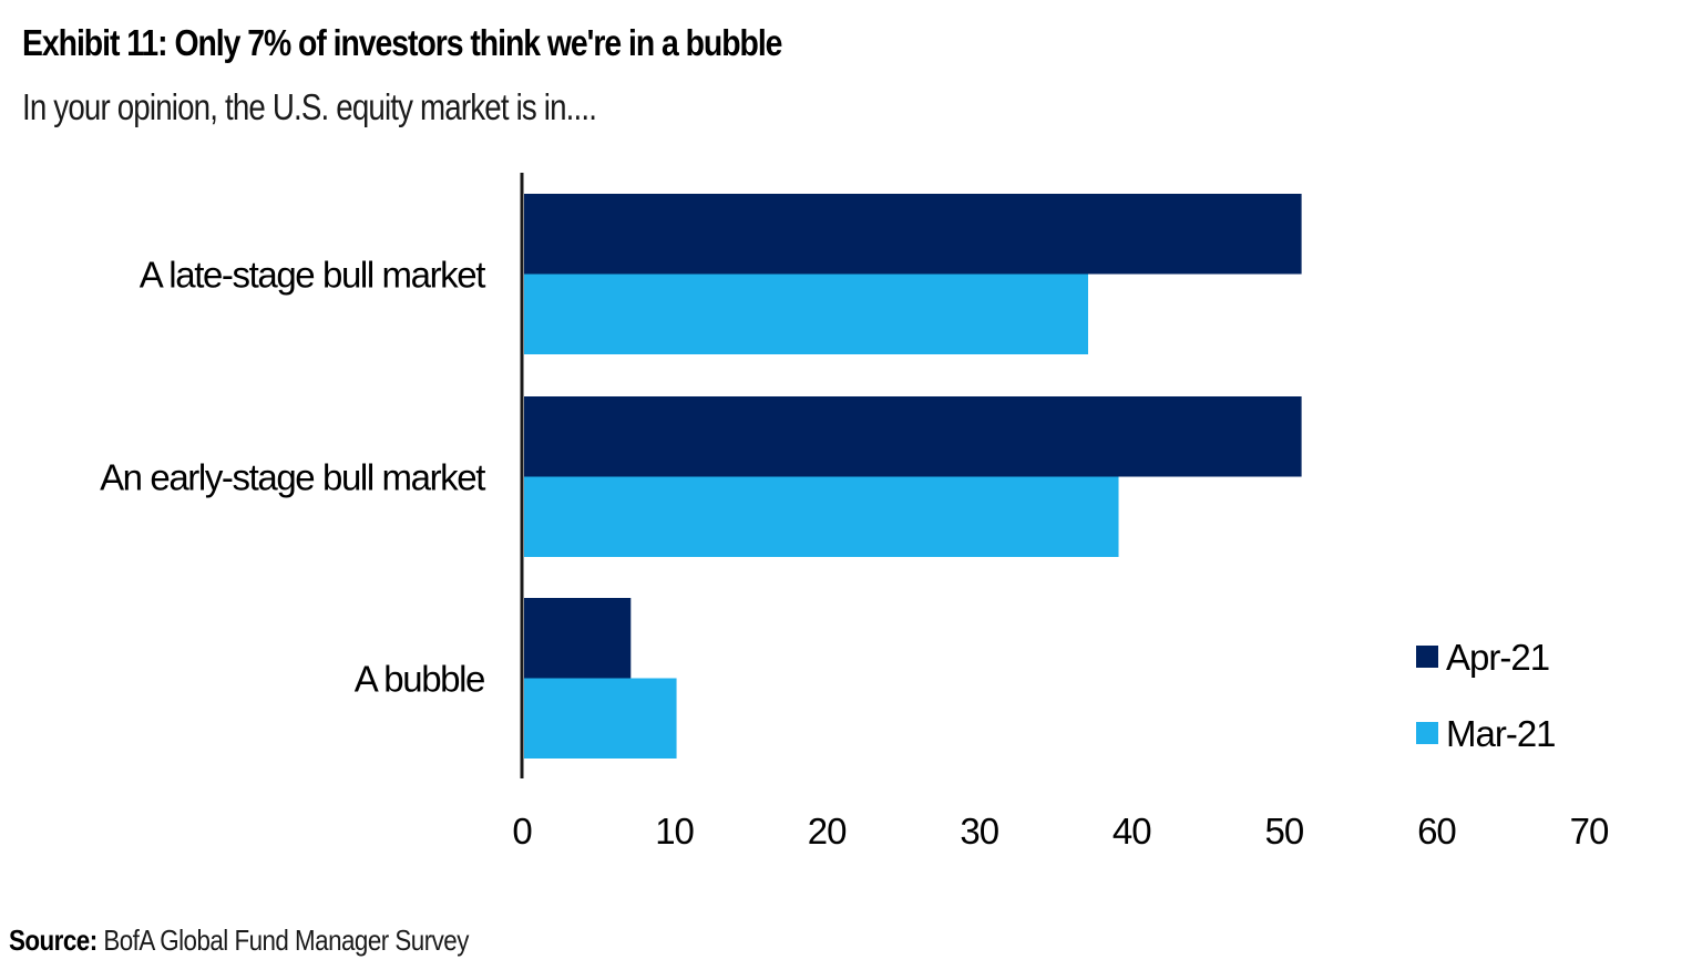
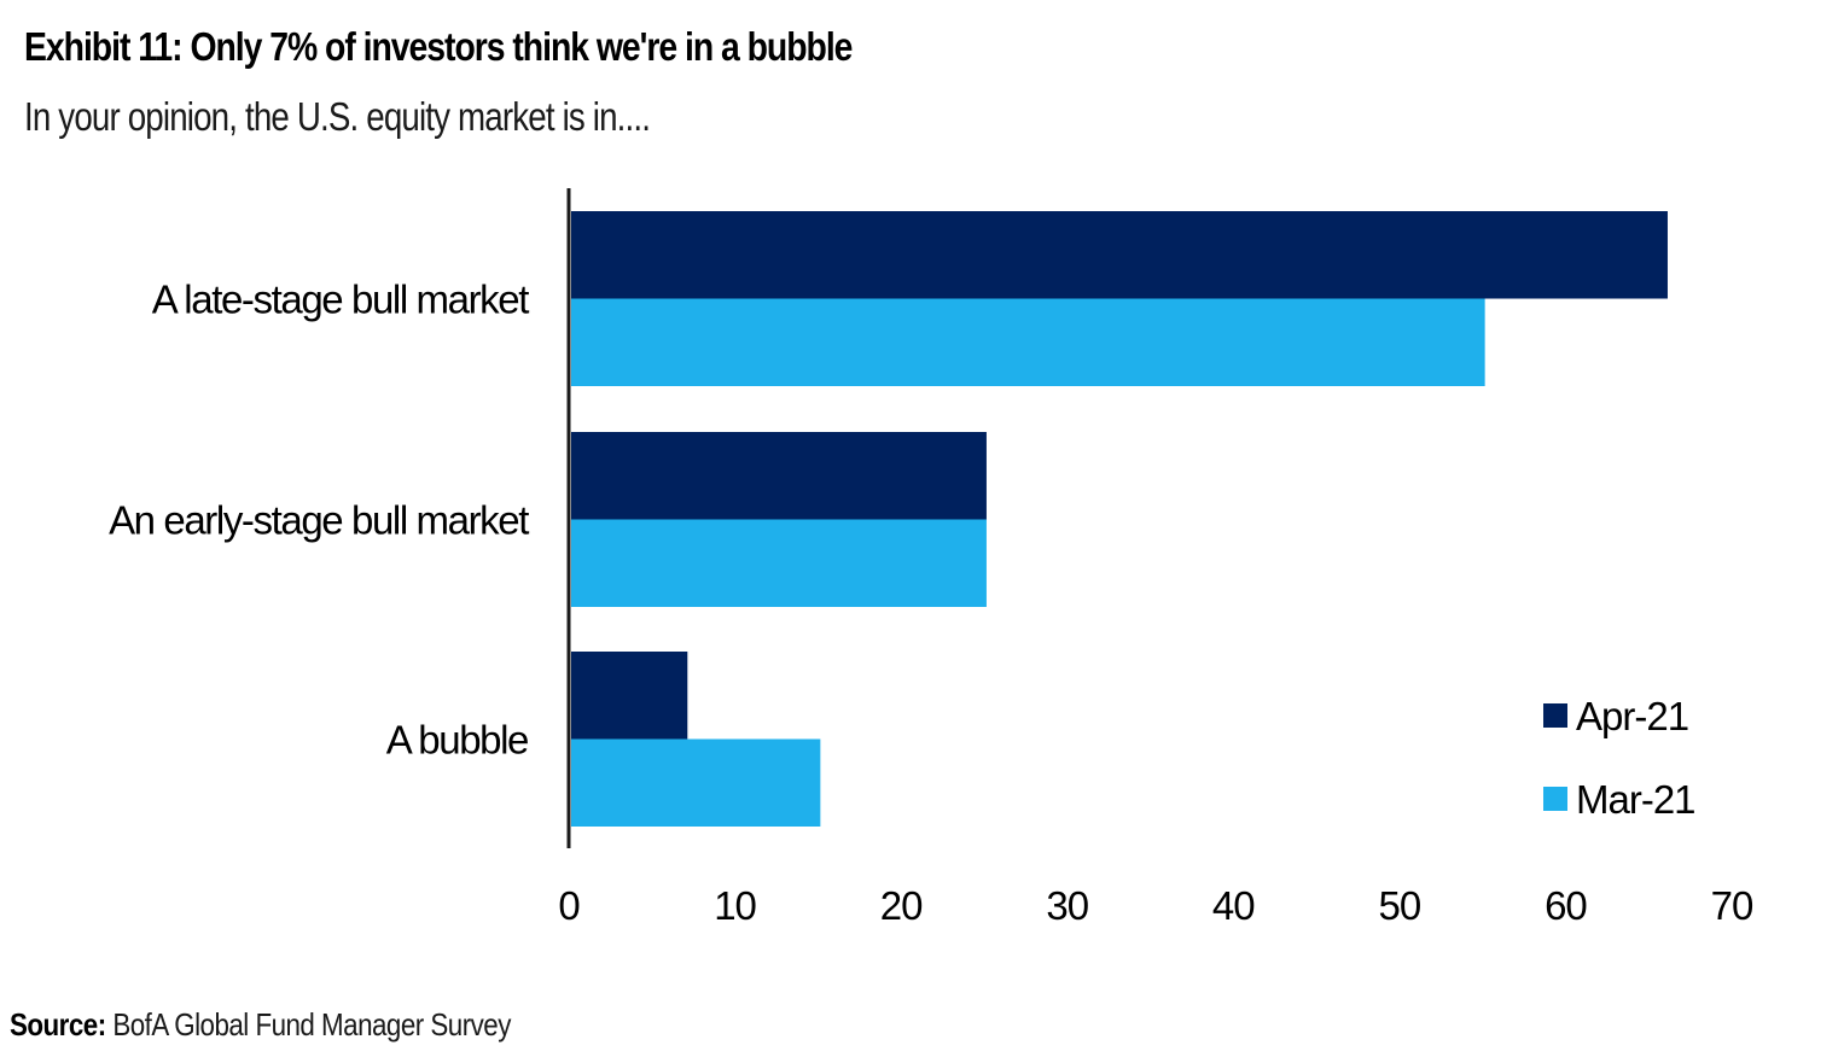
Apr-21/A late-stage bull market: 51 -> 66
Mar-21/A late-stage bull market: 37 -> 55
Apr-21/An early-stage bull market: 51 -> 25
Mar-21/An early-stage bull market: 39 -> 25
Mar-21/A bubble: 10 -> 15
